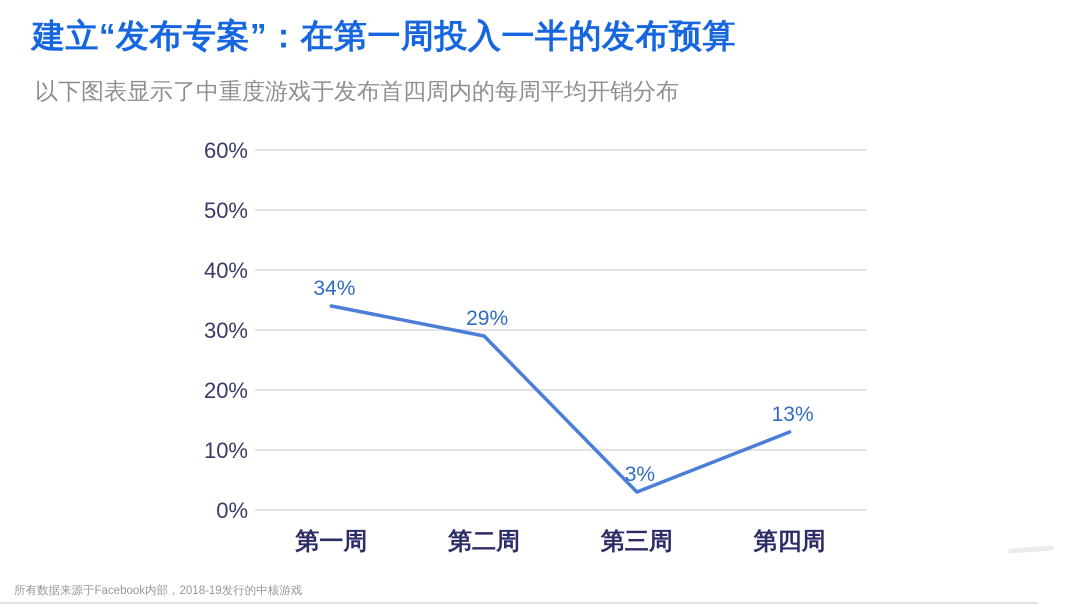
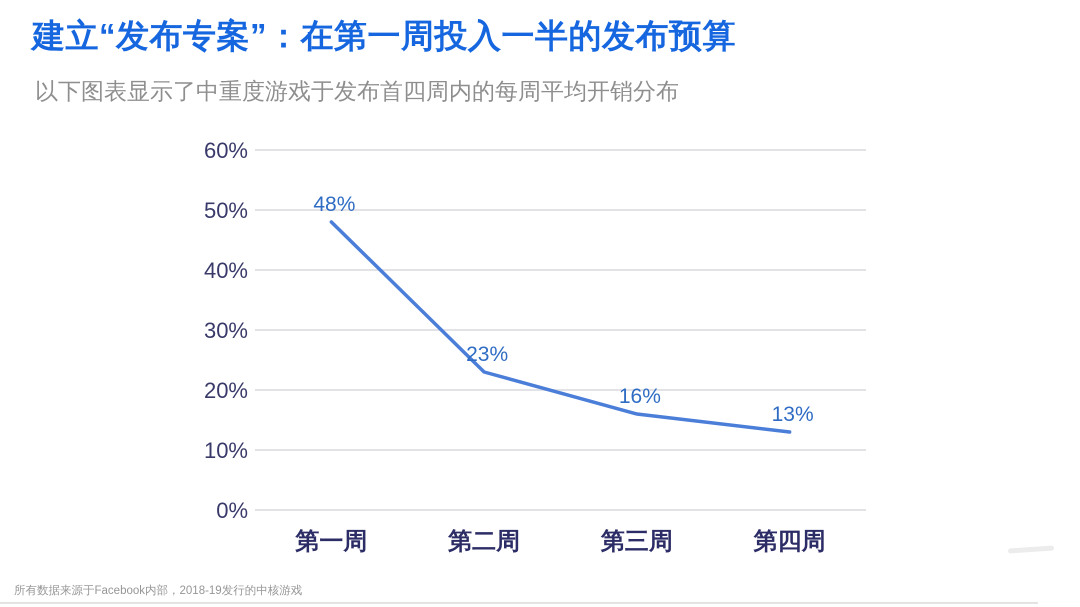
第一周: 34% -> 48%
第二周: 29% -> 23%
第三周: 3% -> 16%
